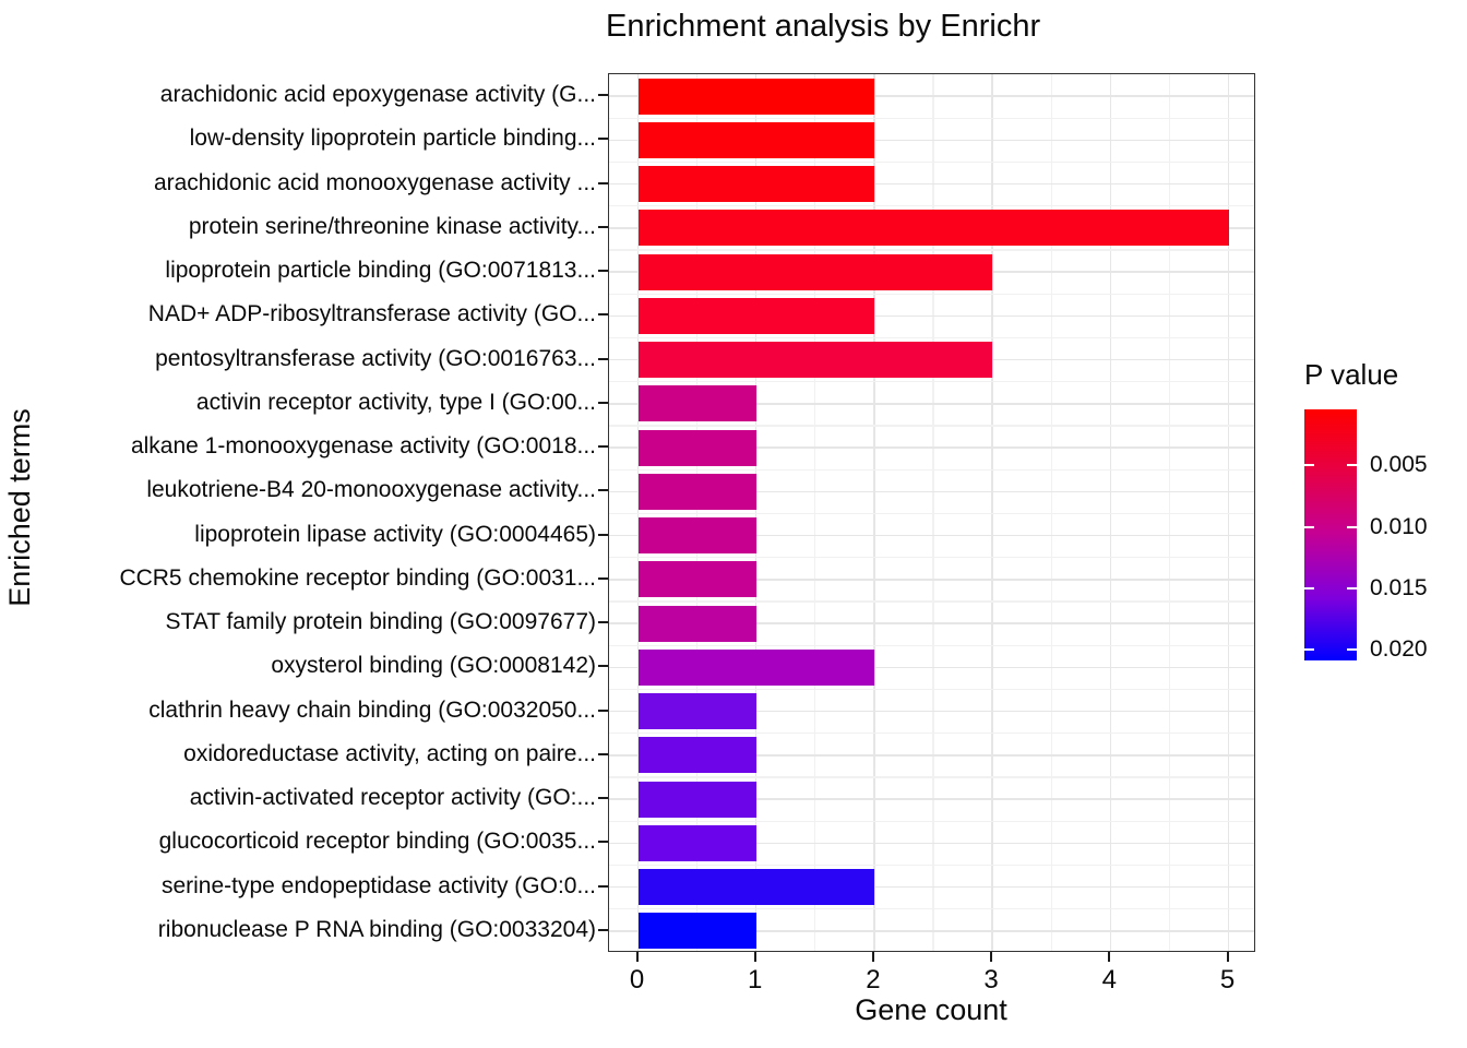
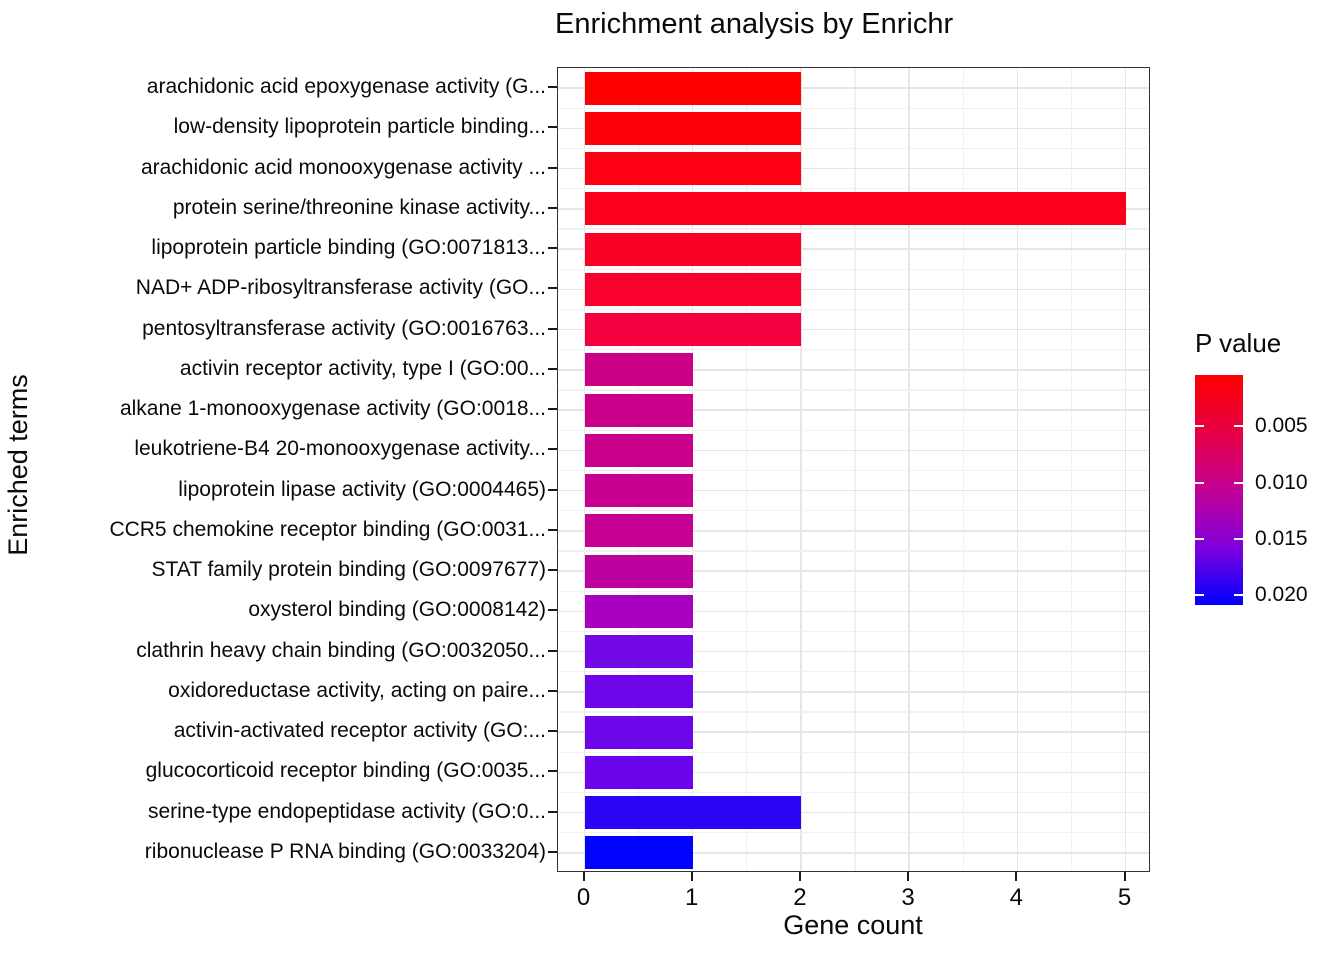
lipoprotein particle binding (GO:0071813...: 3 -> 2
pentosyltransferase activity (GO:0016763...: 3 -> 2
oxysterol binding (GO:0008142): 2 -> 1
